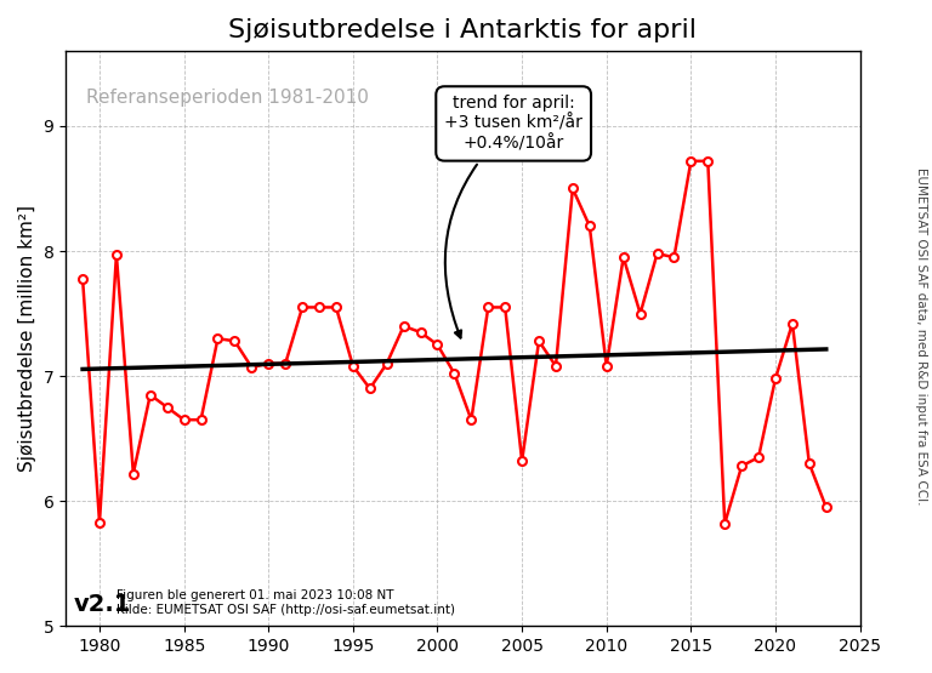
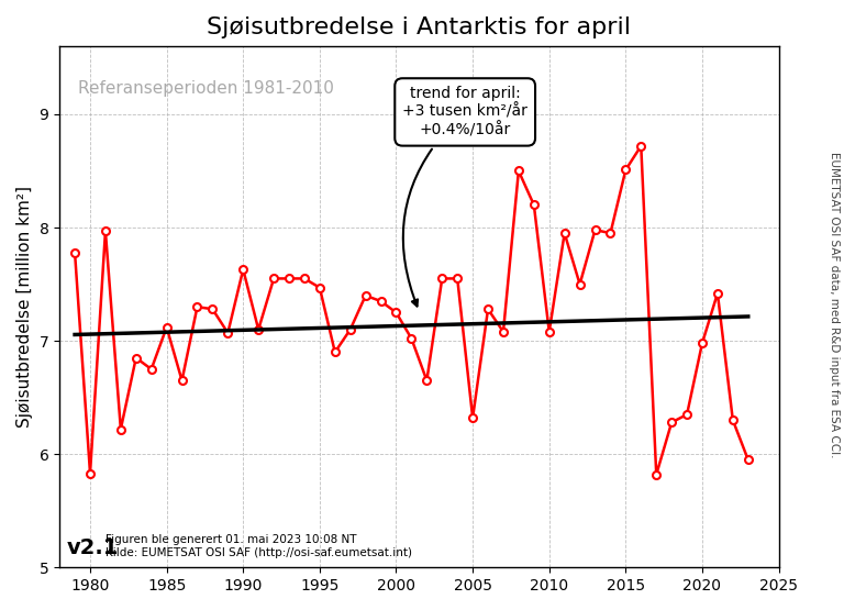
1985: 6.65 -> 7.12
1990: 7.10 -> 7.63
1995: 7.08 -> 7.47
2015: 8.72 -> 8.51
